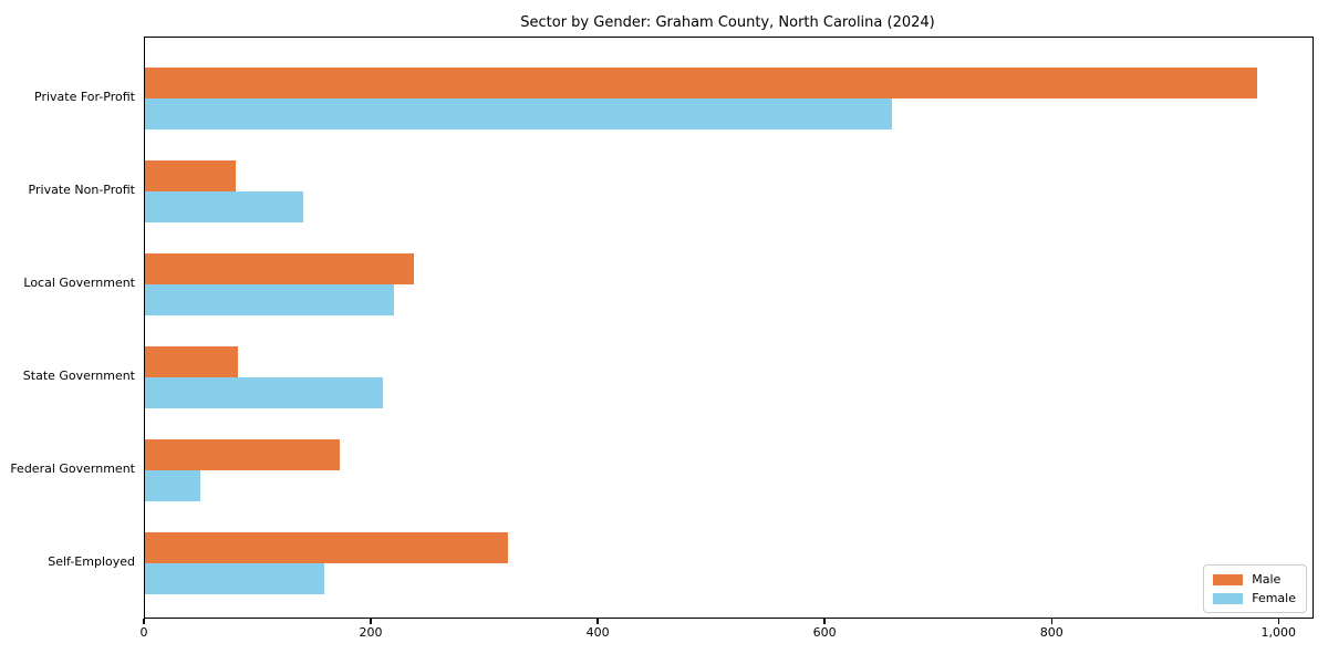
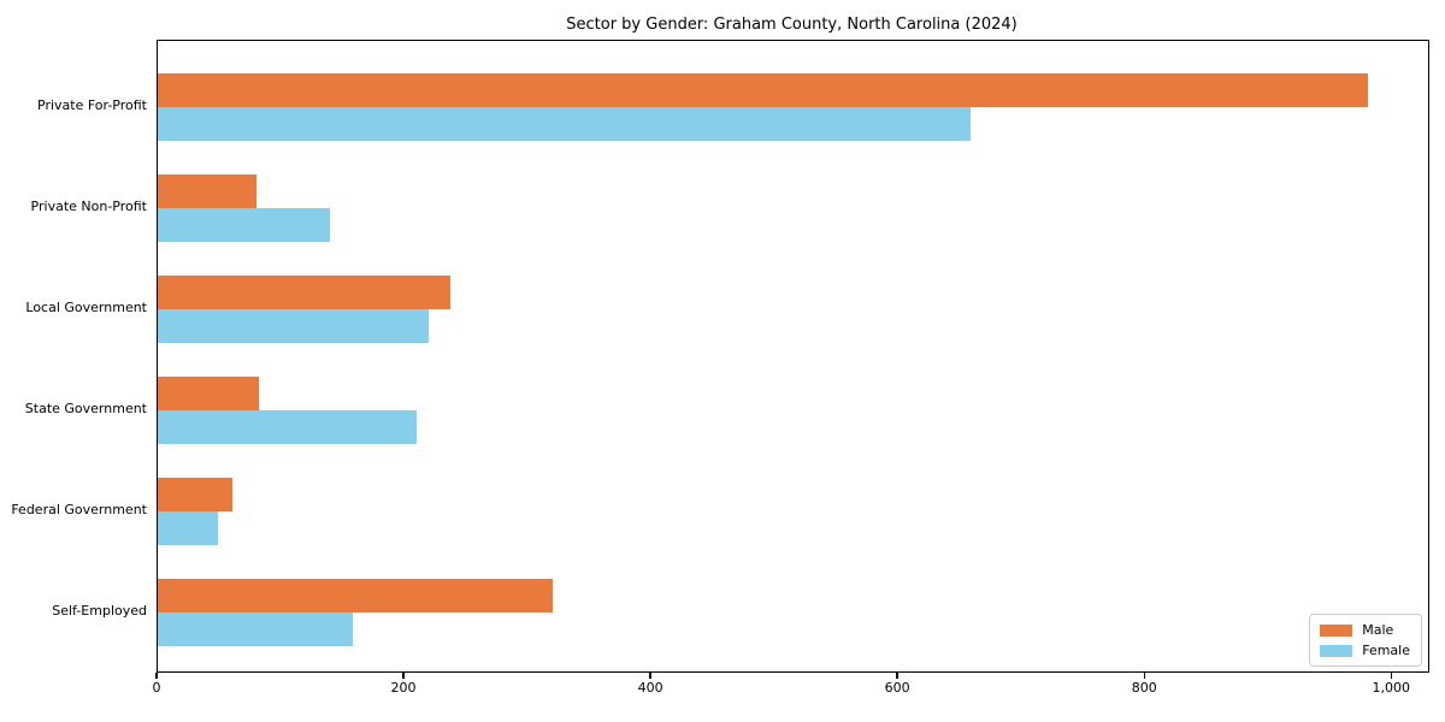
Male/Federal Government: 172 -> 60
